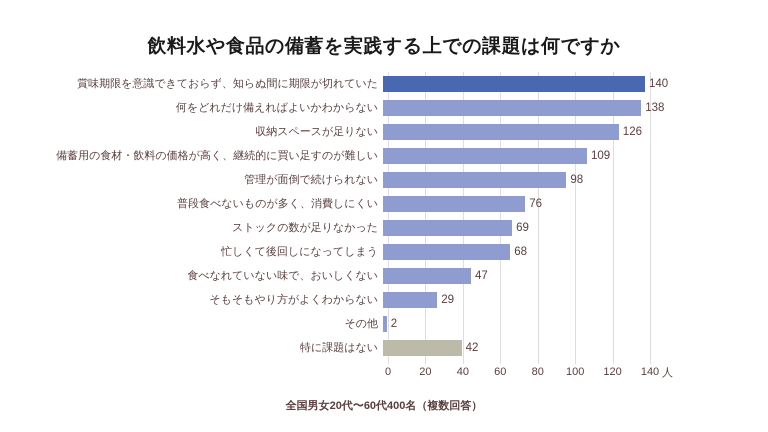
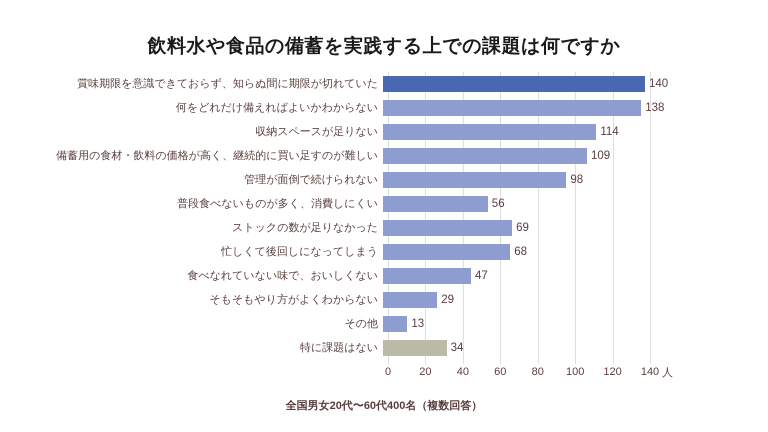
収納スペースが足りない: 126 -> 114
普段食べないものが多く、消費しにくい: 76 -> 56
その他: 2 -> 13
特に課題はない: 42 -> 34
